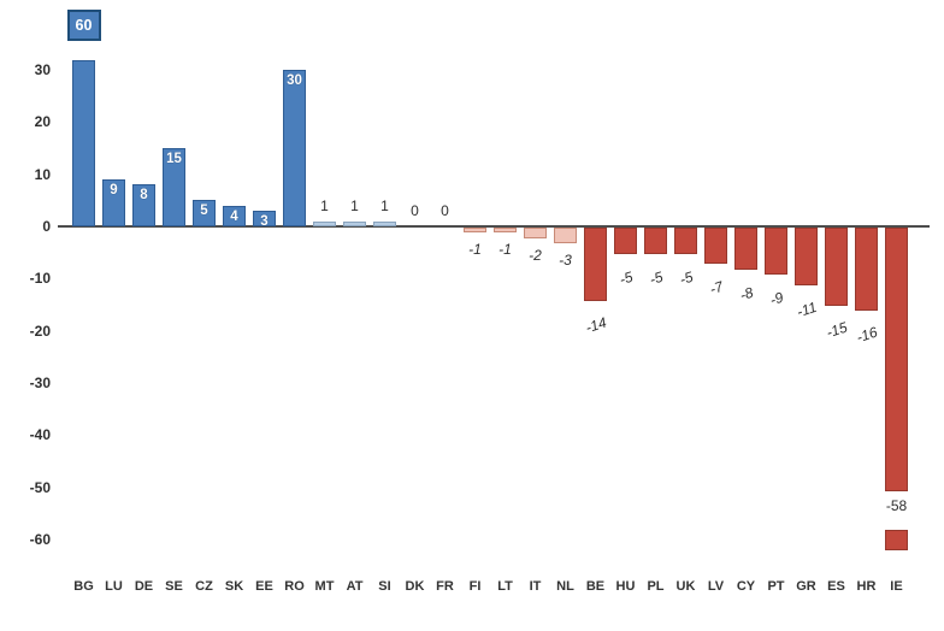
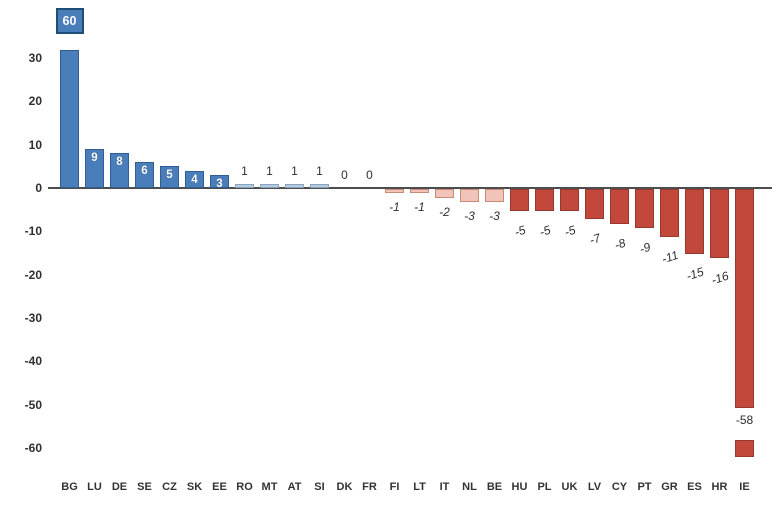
SE: 15 -> 6
RO: 30 -> 1
BE: -14 -> -3
